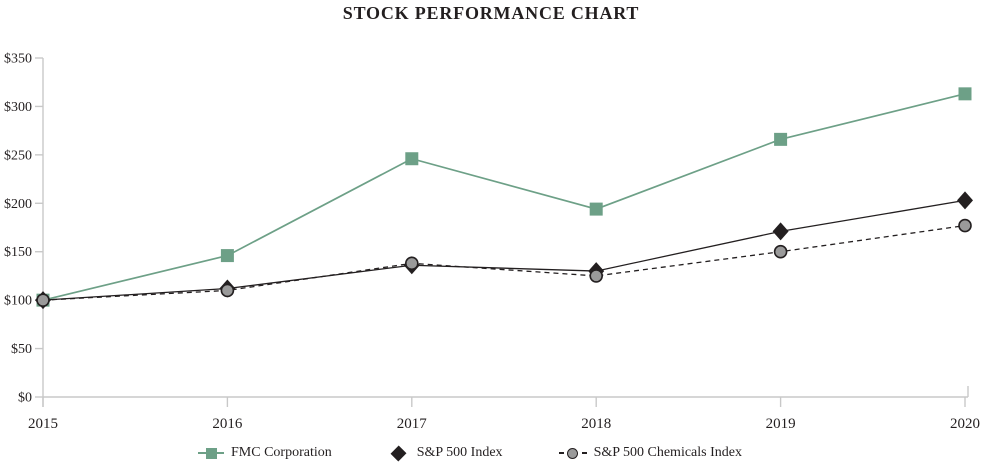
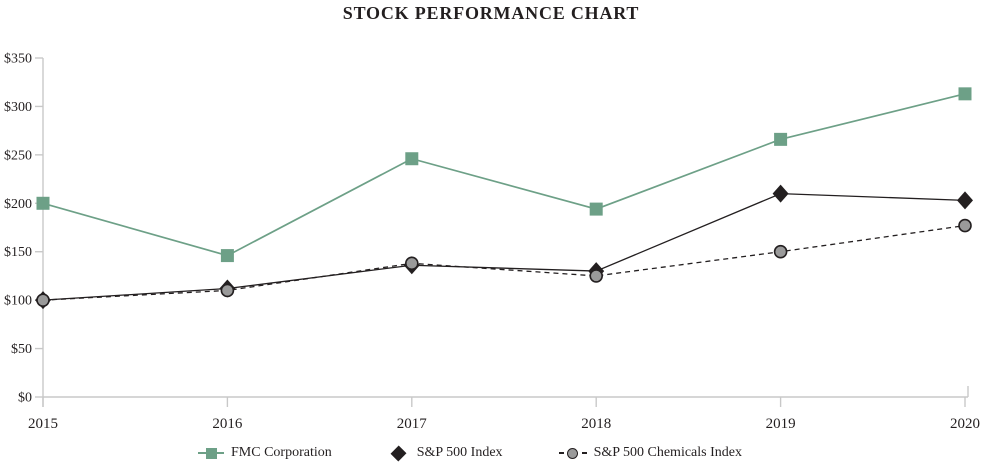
FMC Corporation/2015: $100 -> $200
S&P 500 Index/2019: $170 -> $210
